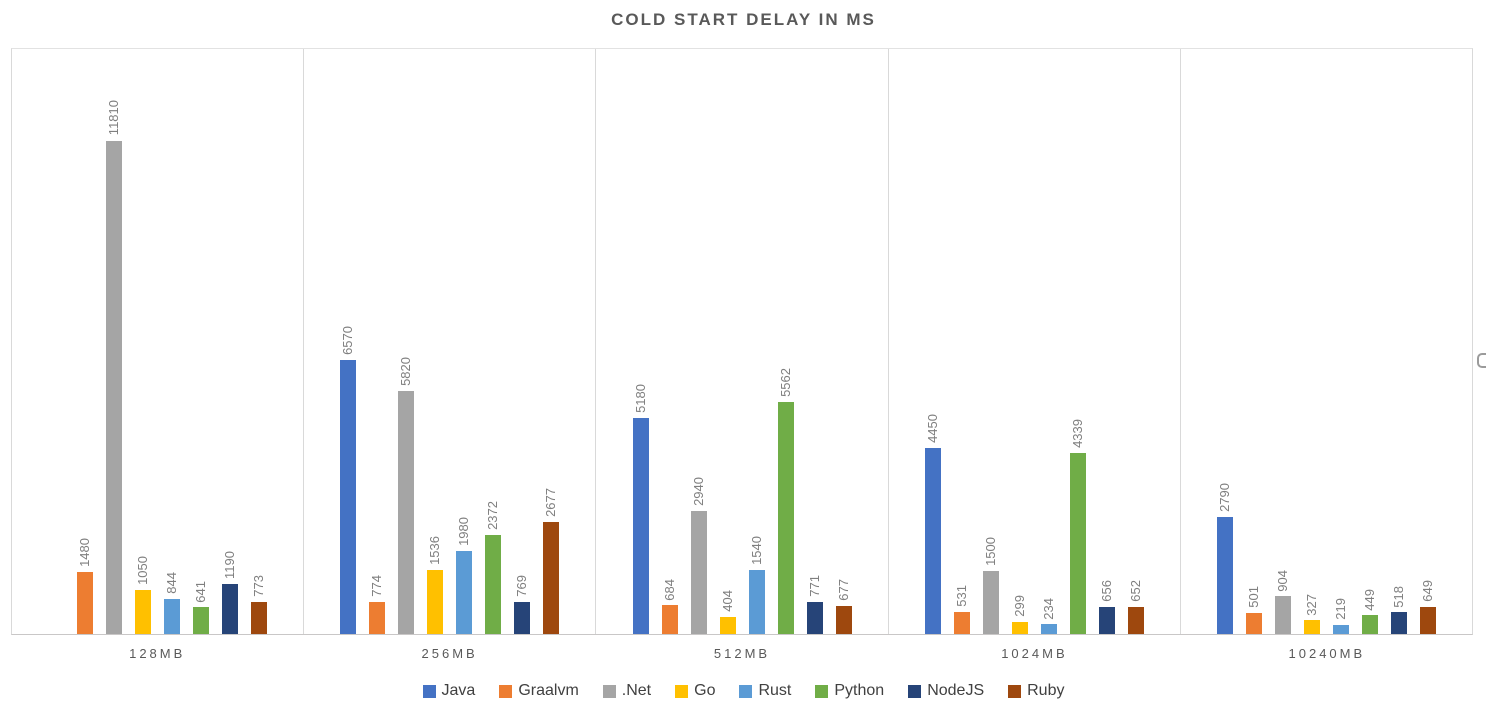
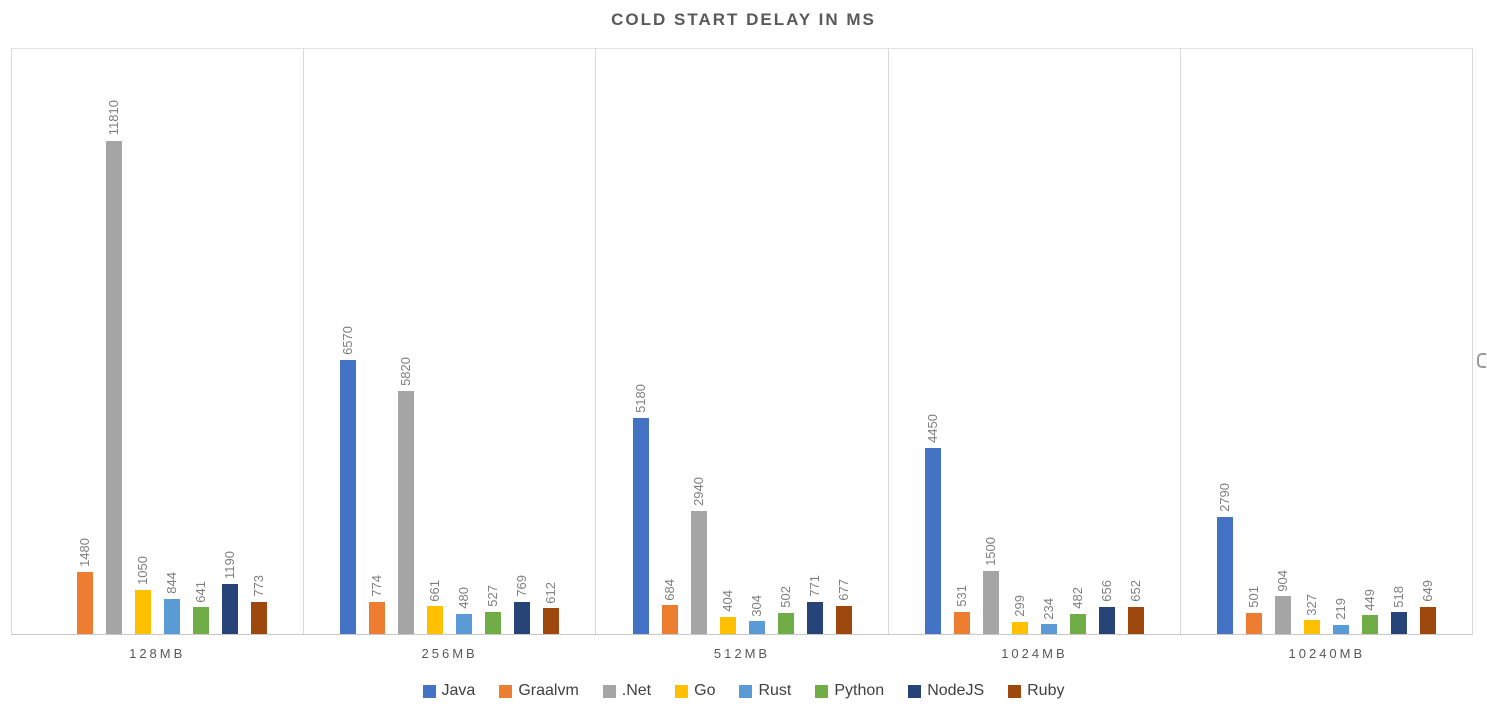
Go/256MB: 1536 -> 661
Rust/256MB: 1980 -> 480
Python/256MB: 2372 -> 527
Ruby/256MB: 2677 -> 612
Rust/512MB: 1540 -> 304
Python/512MB: 5562 -> 502
Python/1024MB: 4339 -> 482
